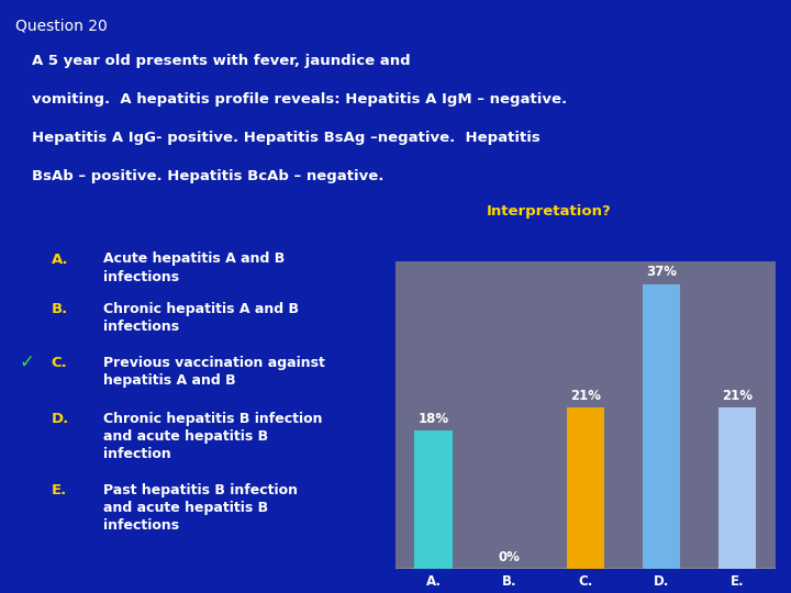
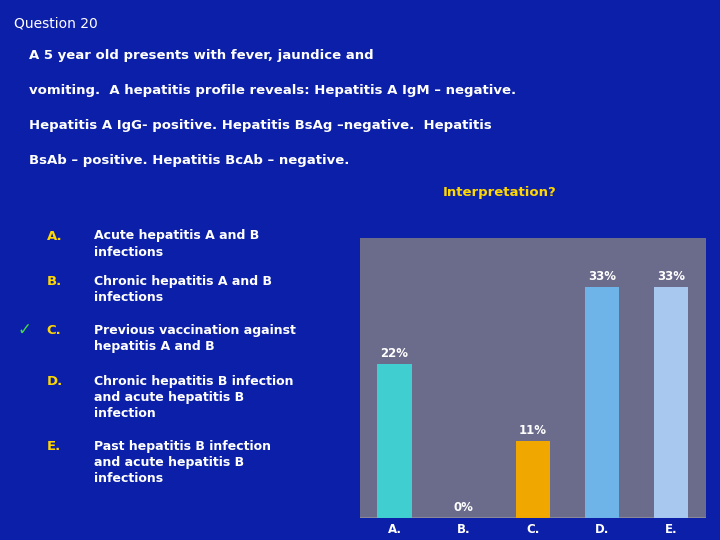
A.: 18% -> 22%
C.: 21% -> 11%
D.: 37% -> 33%
E.: 21% -> 33%
